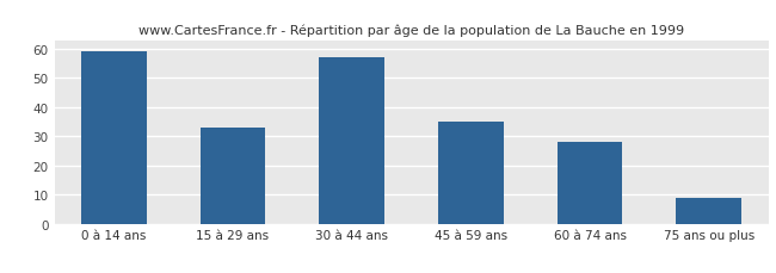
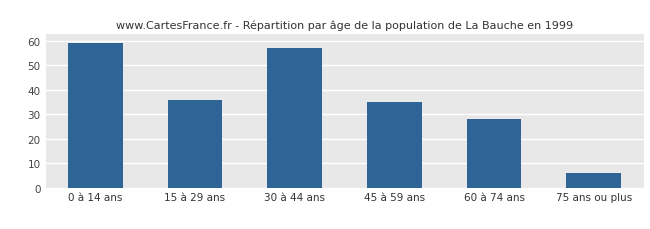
15 à 29 ans: 33 -> 36
75 ans ou plus: 9 -> 6
